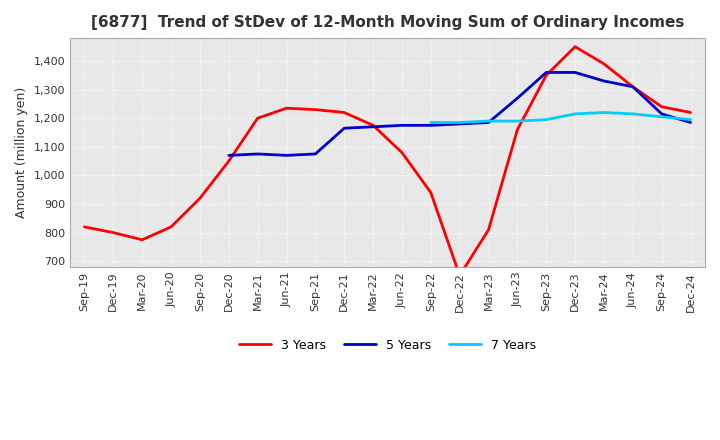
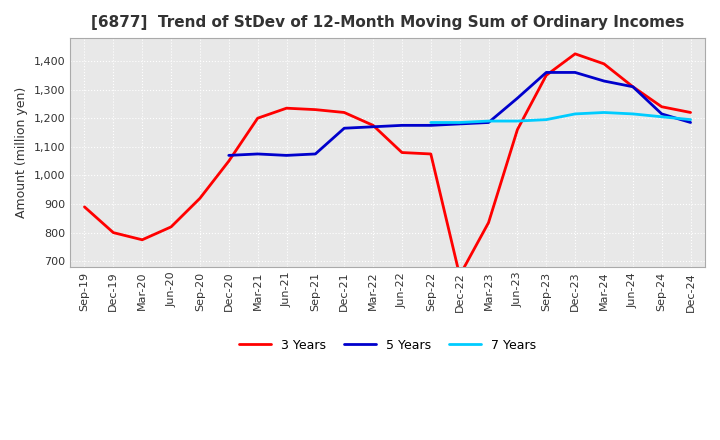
3 Years/Sep-19: 820 -> 890
3 Years/Sep-22: 940 -> 1,075
3 Years/Mar-23: 810 -> 835
3 Years/Dec-23: 1,450 -> 1,425
